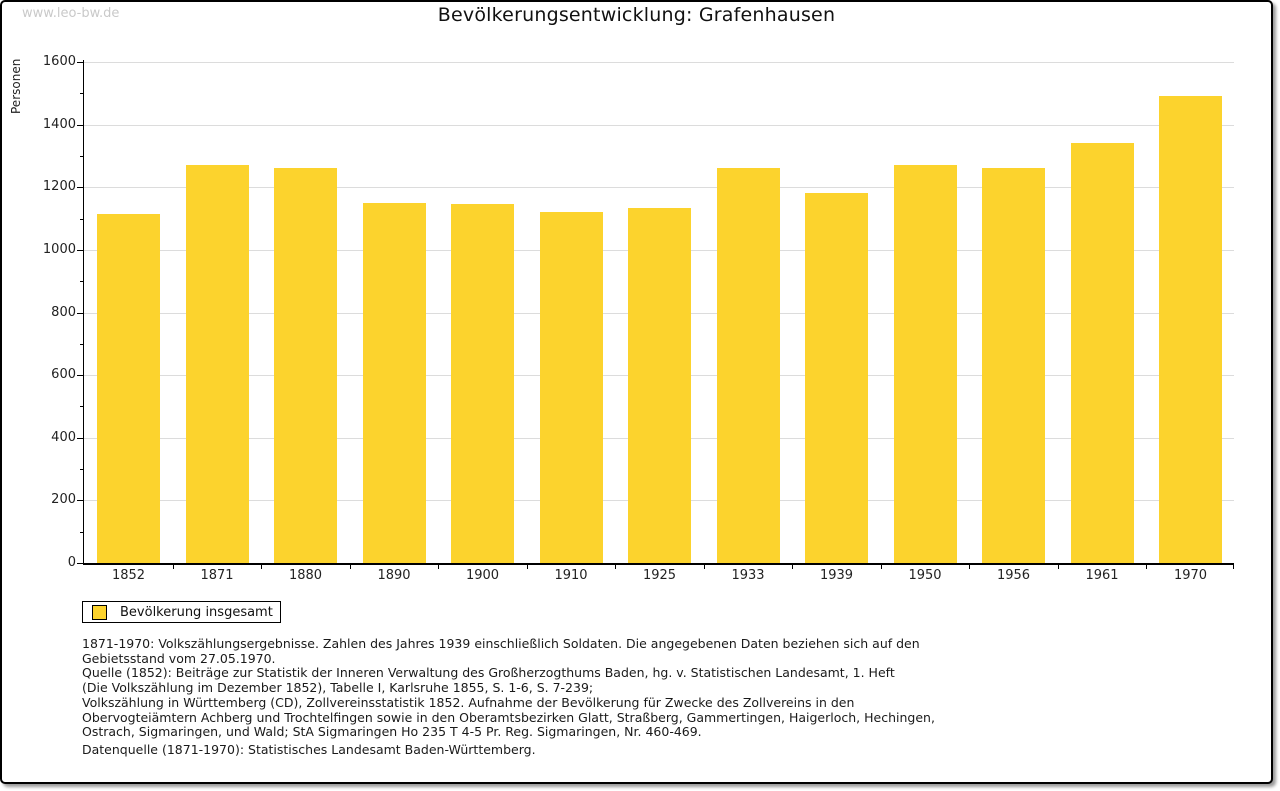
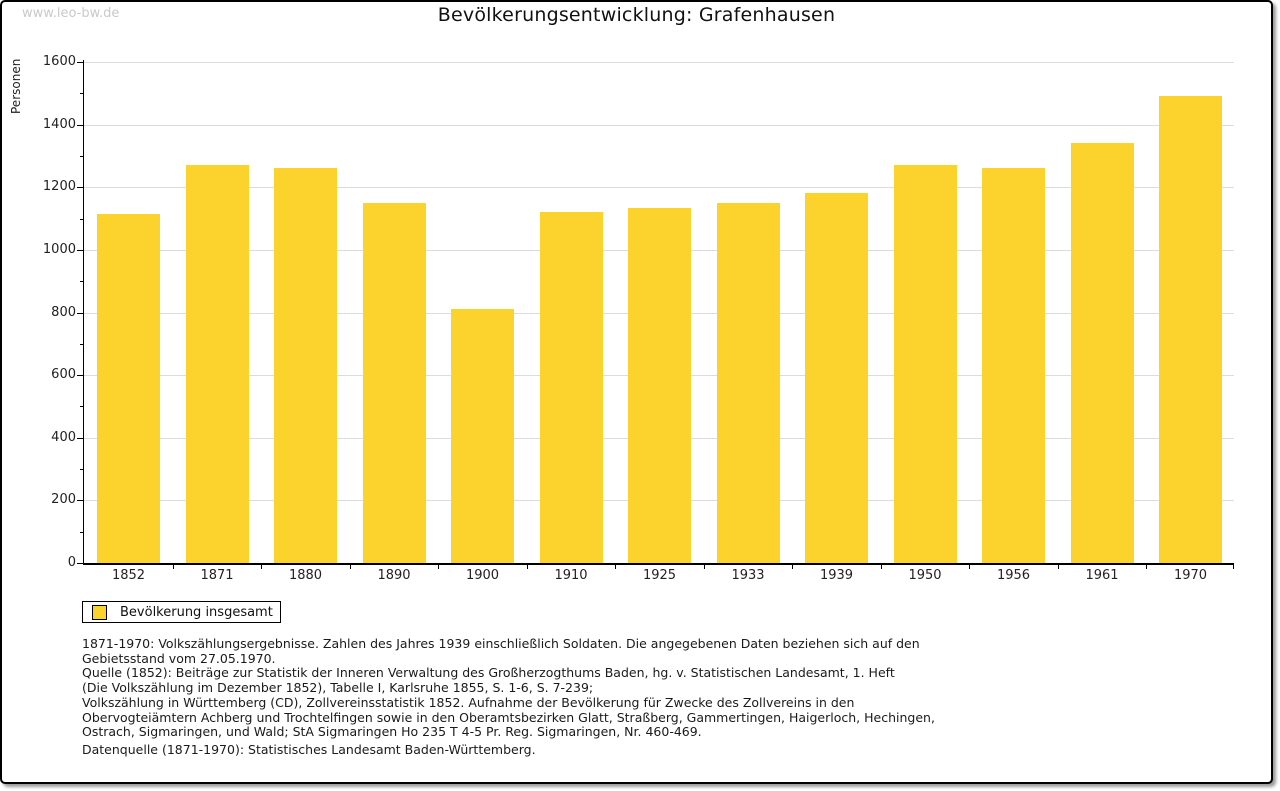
1900: 1140 -> 810
1933: 1260 -> 1150
